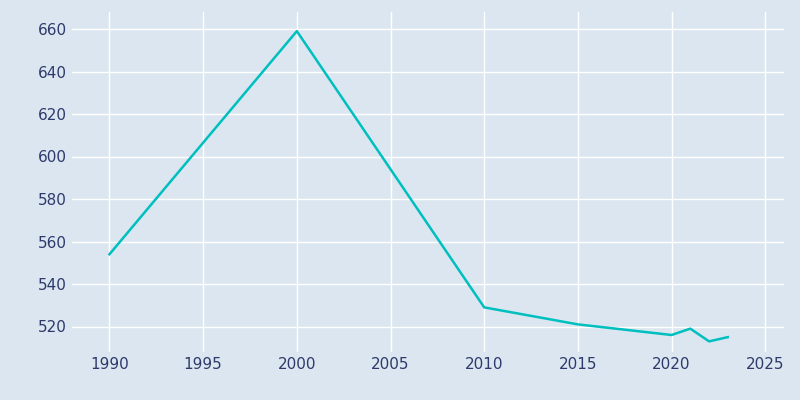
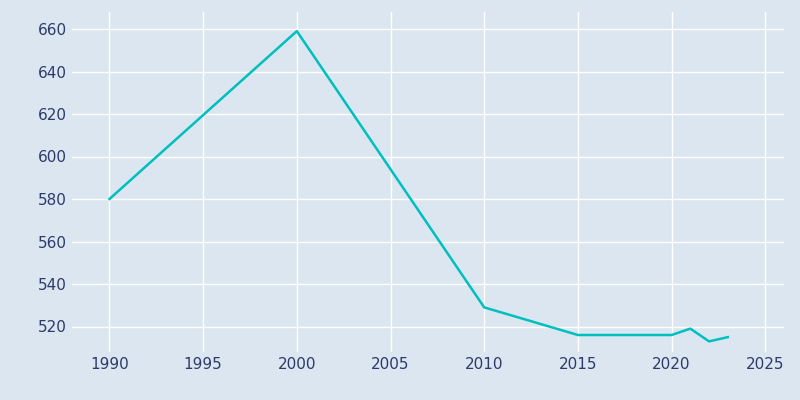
1990: 554 -> 580
2015: 521 -> 516
